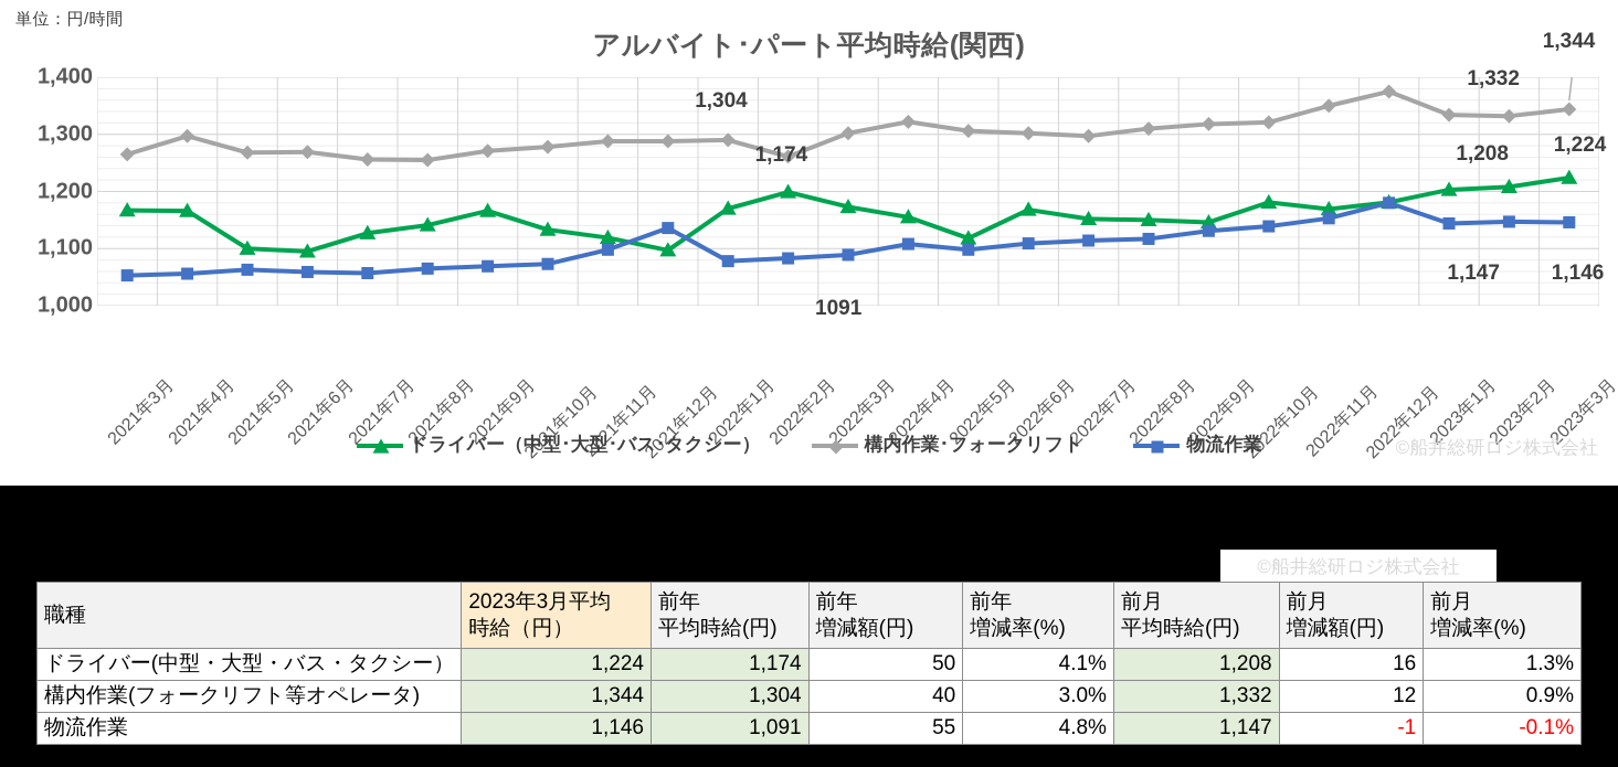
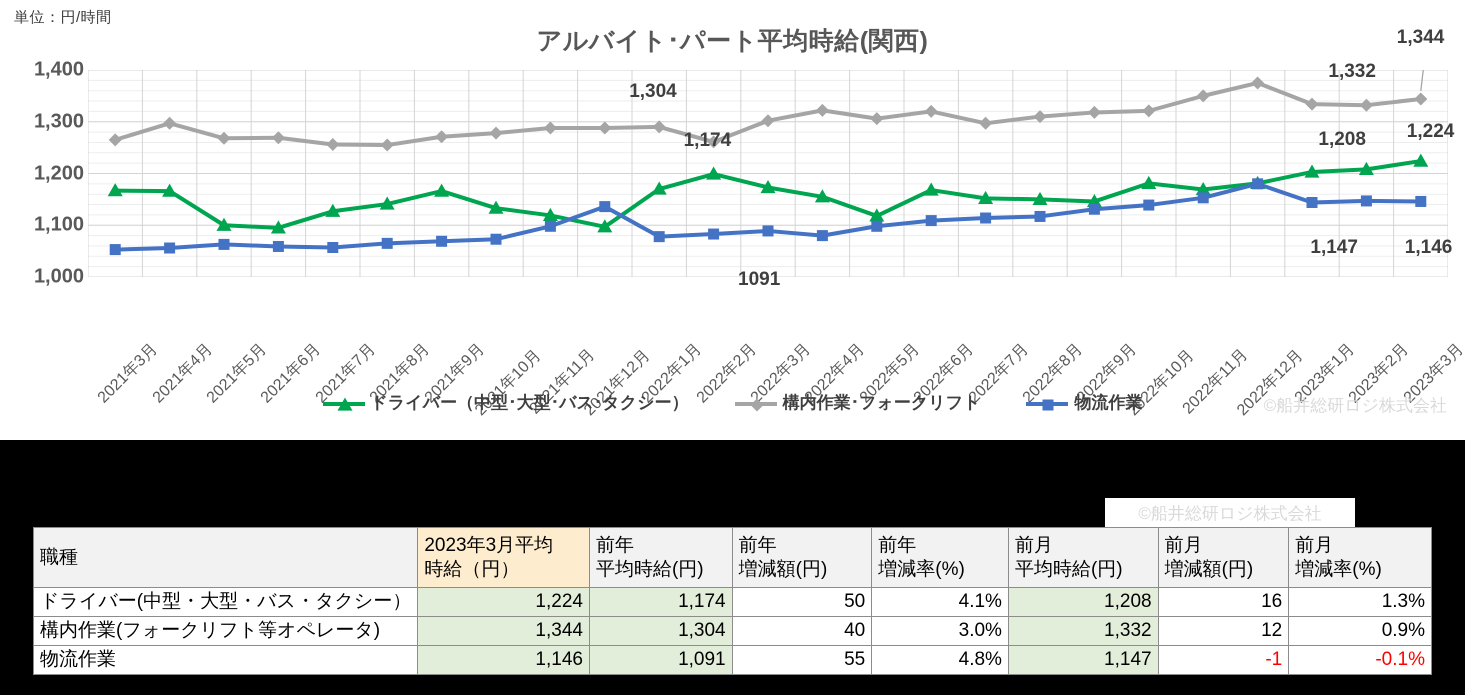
物流作業/2022年4月: 1110 -> 1080
構内作業･フォークリフト/2022年6月: 1300 -> 1320
